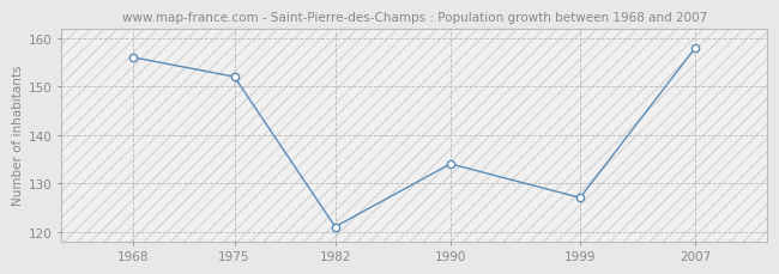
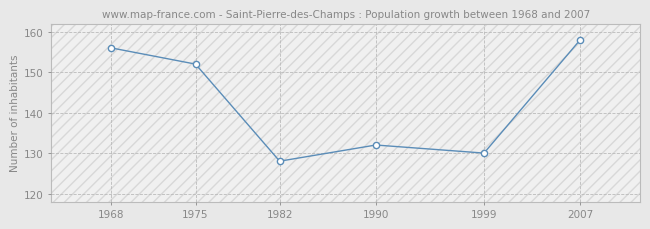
1982: 121 -> 128
1990: 134 -> 132
1999: 127 -> 130
